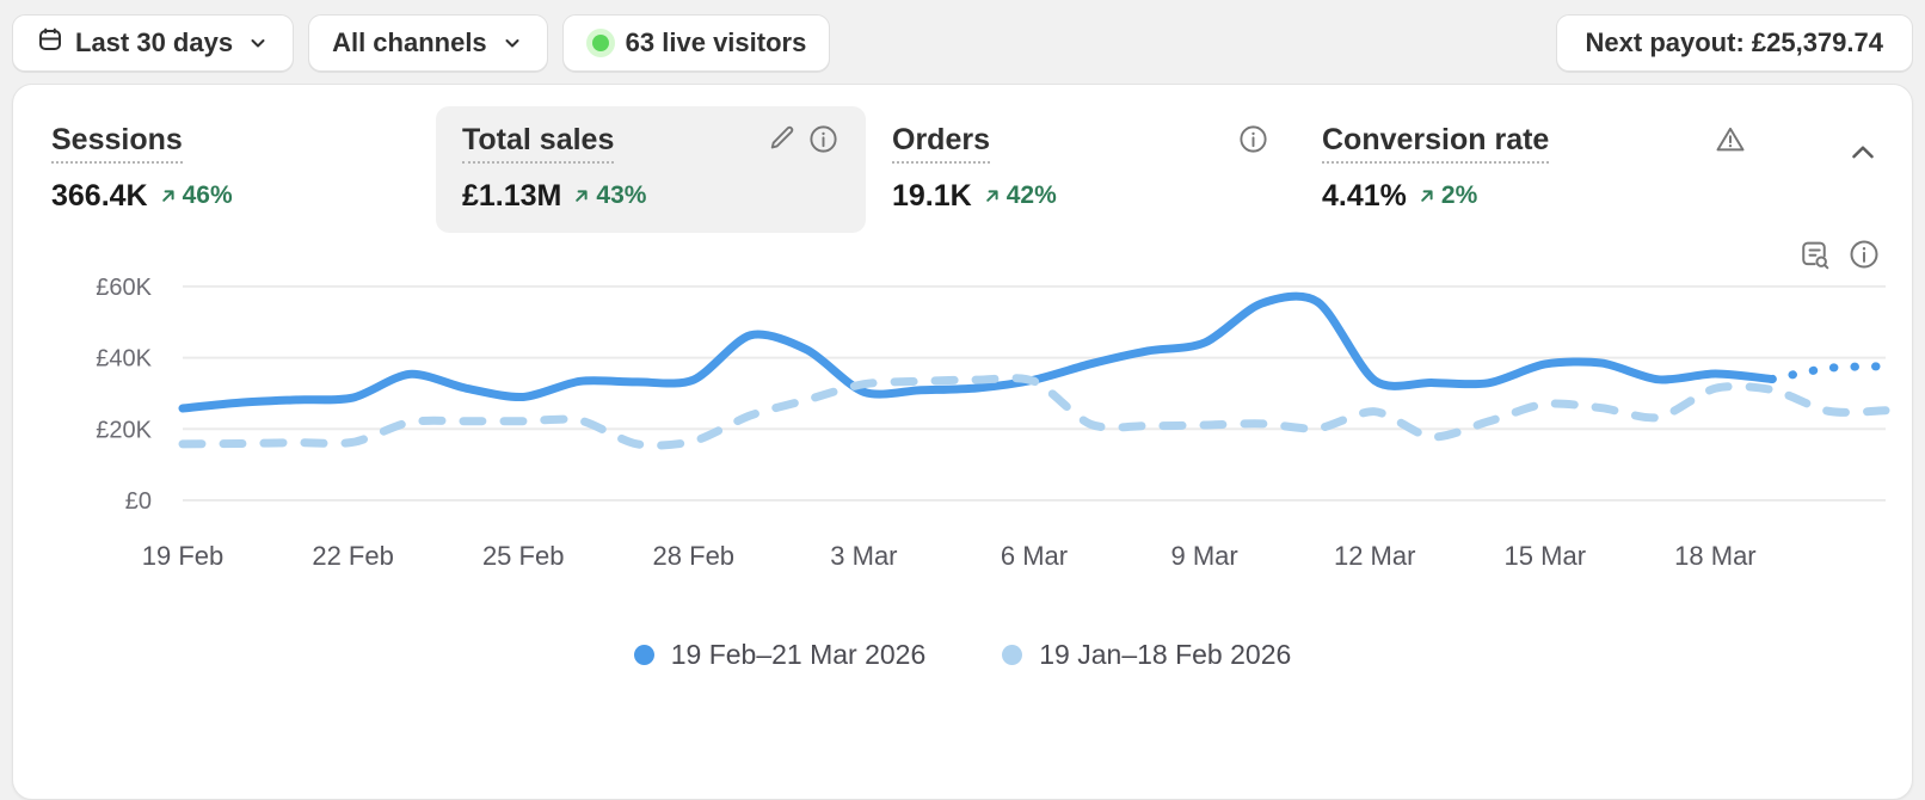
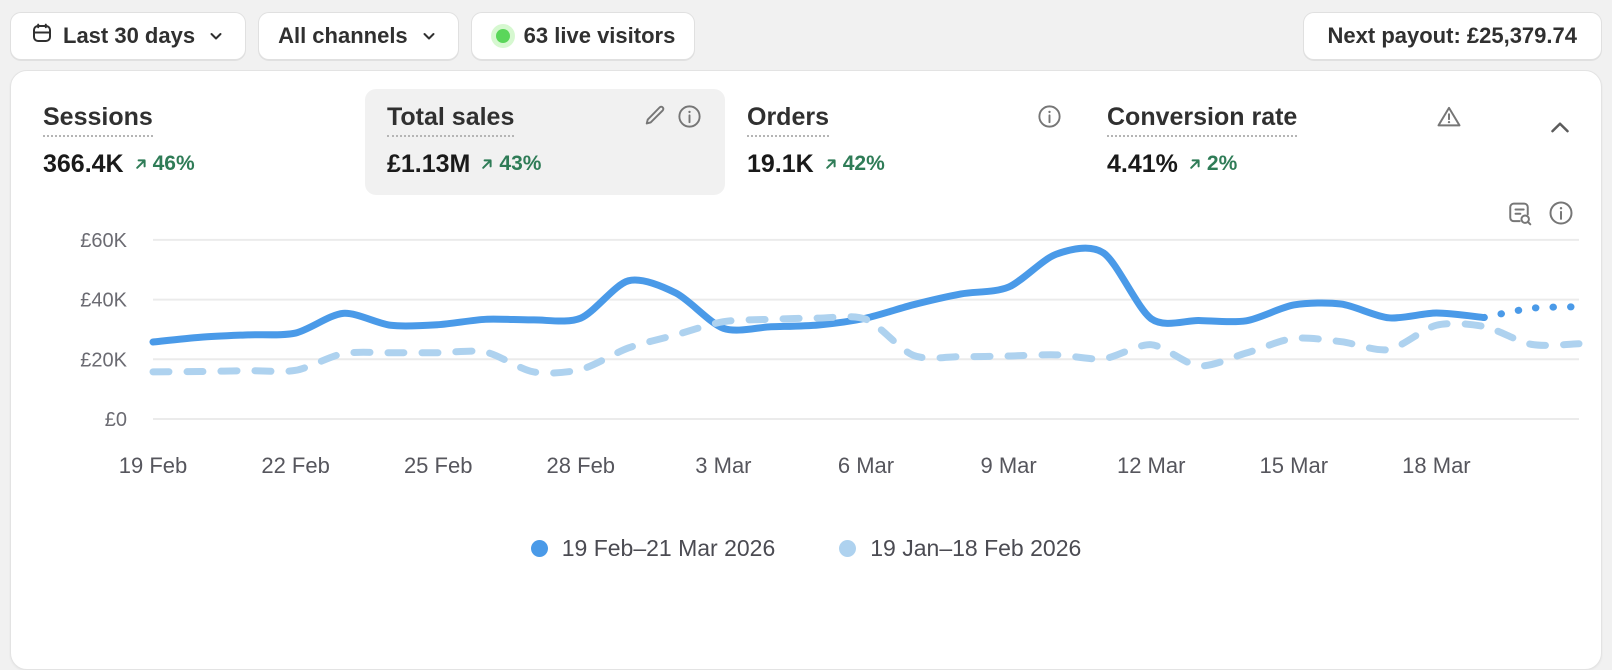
19 Feb–21 Mar 2026/25 Feb: £29K -> £32K
